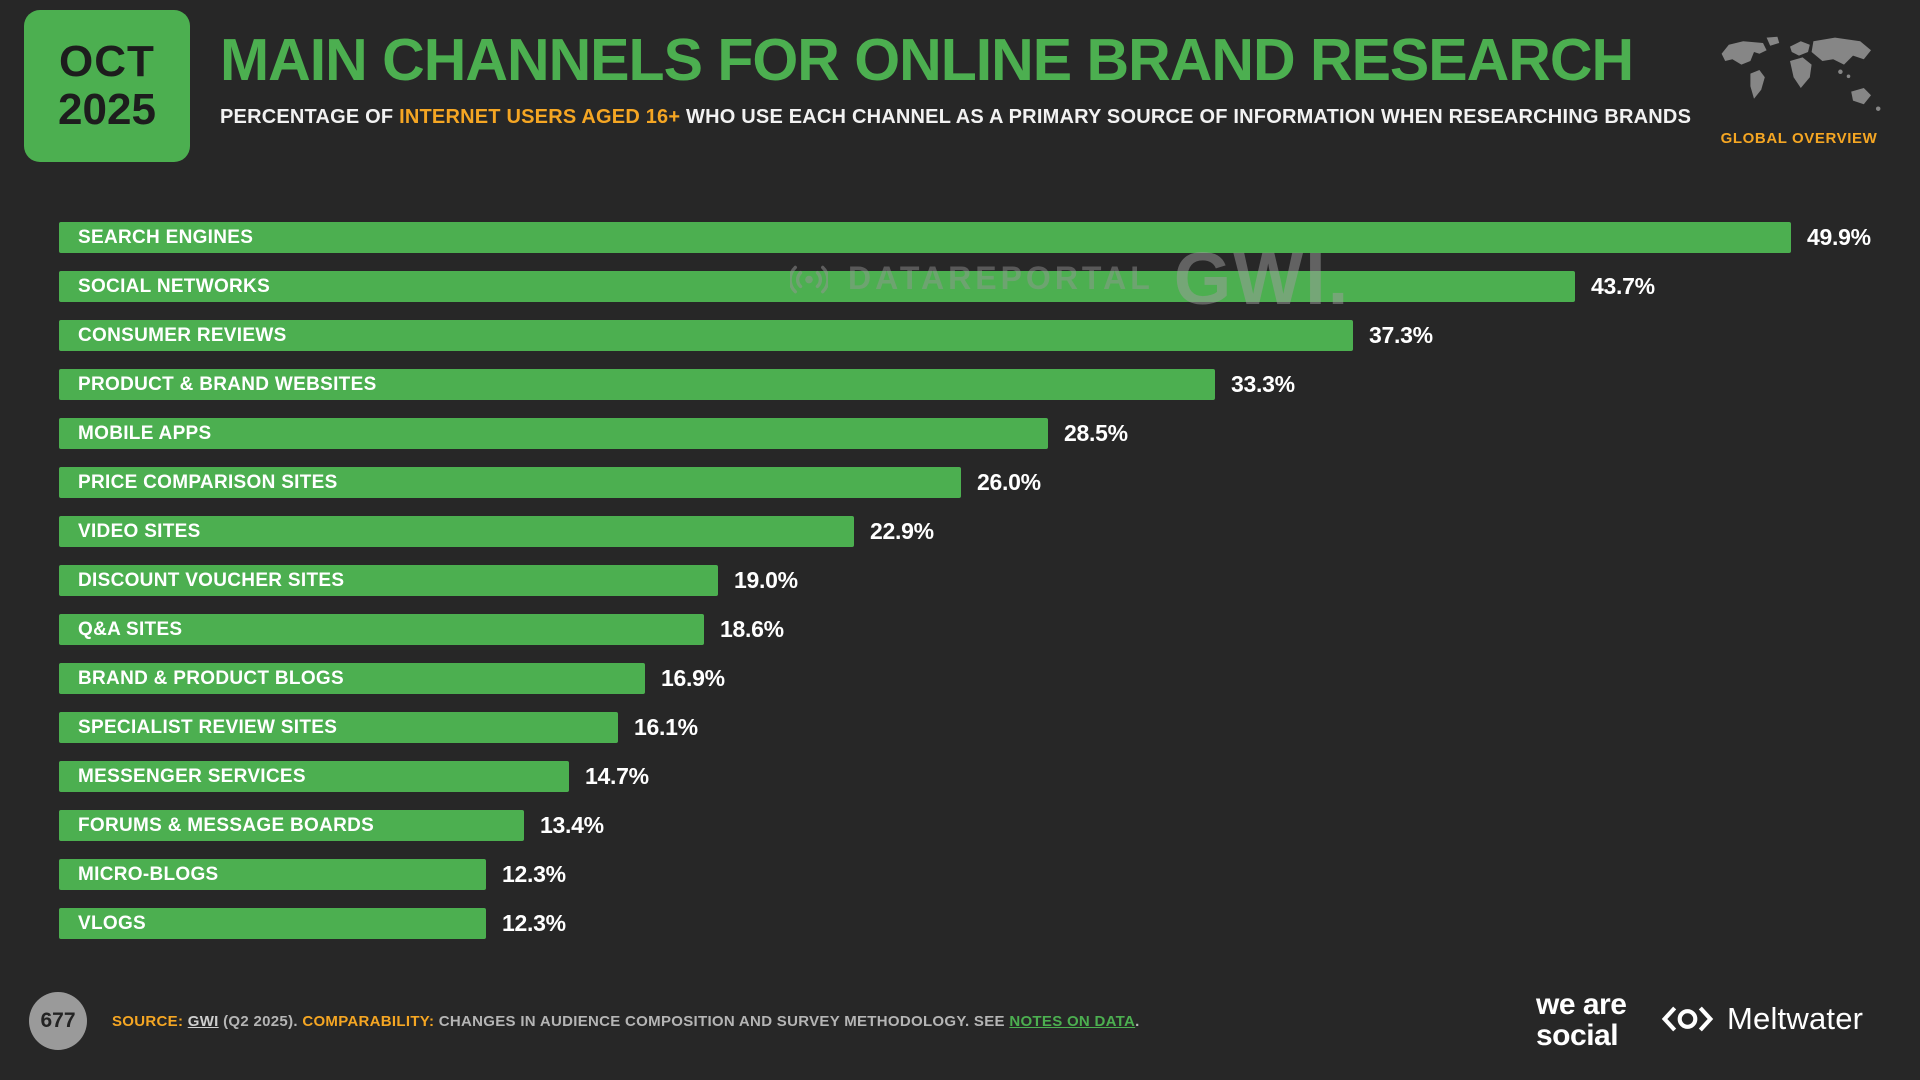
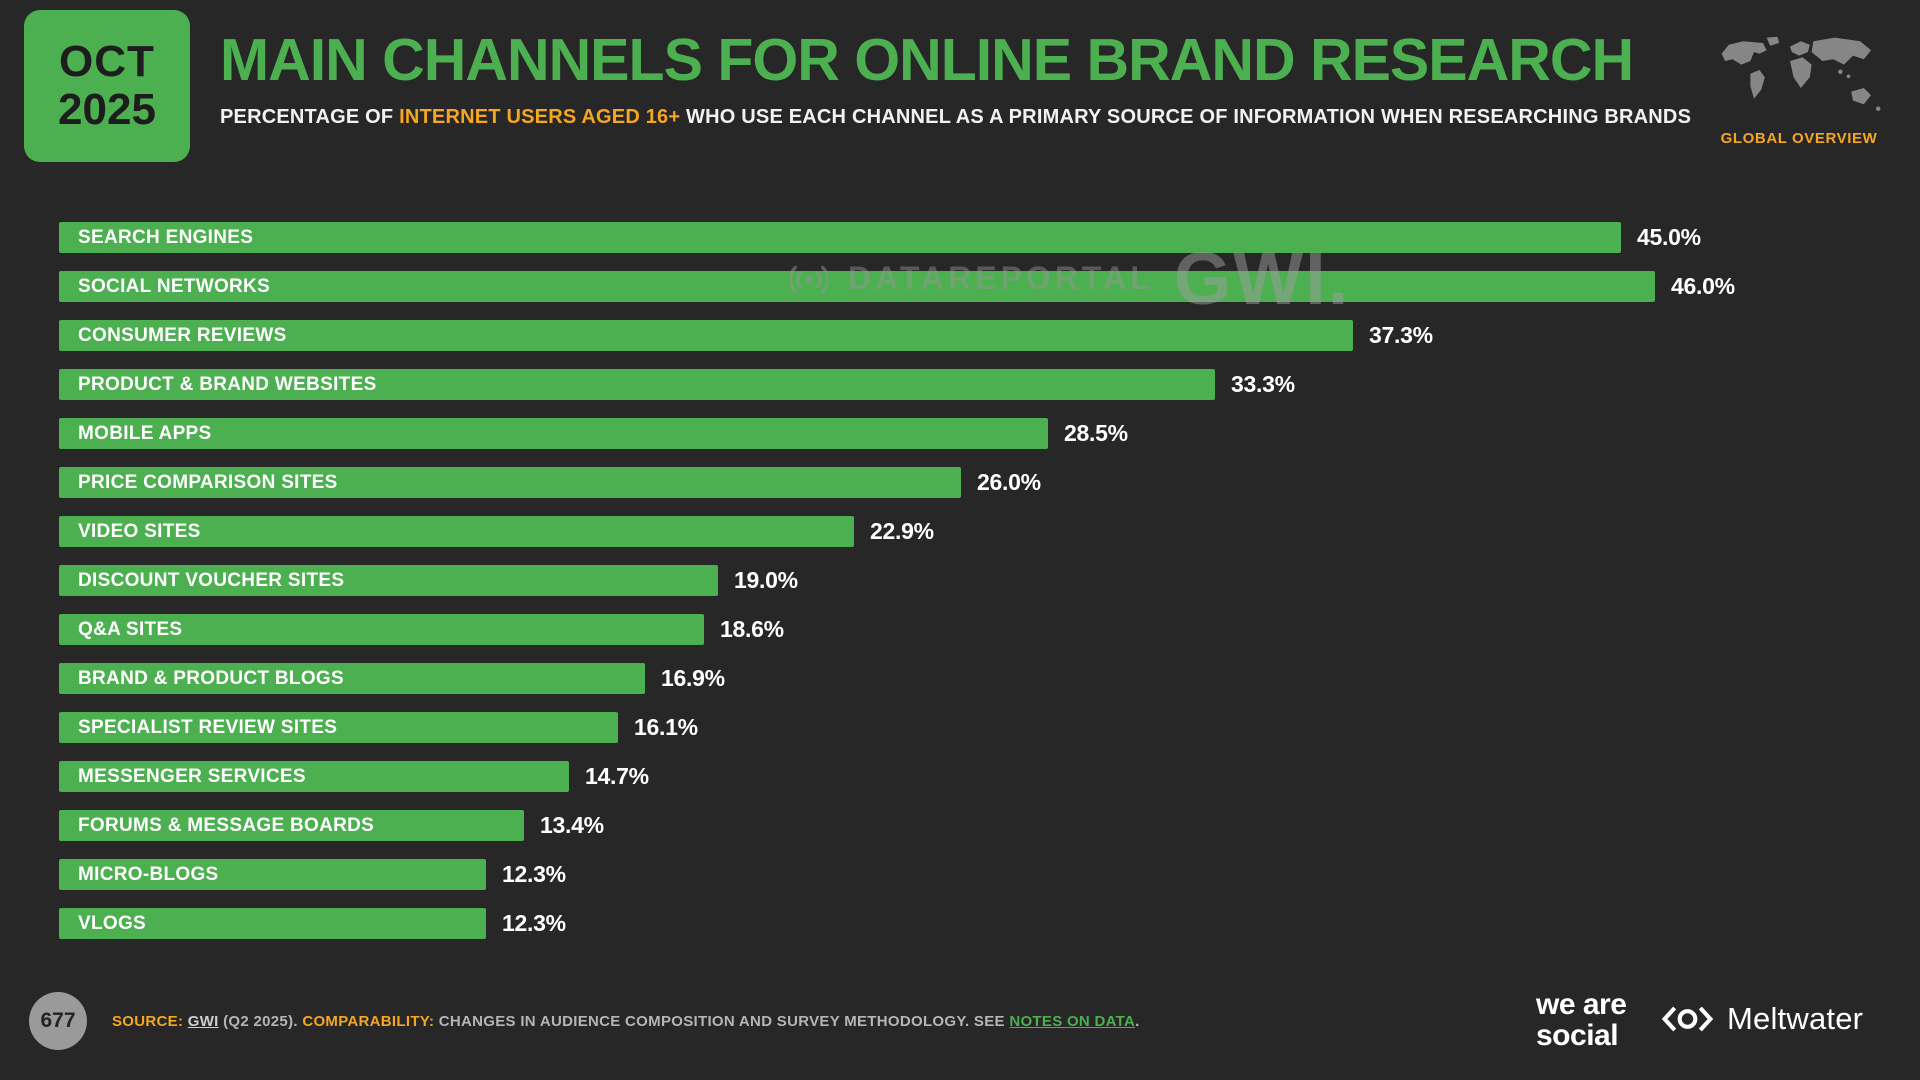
SEARCH ENGINES: 49.9% -> 45.0%
SOCIAL NETWORKS: 43.7% -> 46.0%
